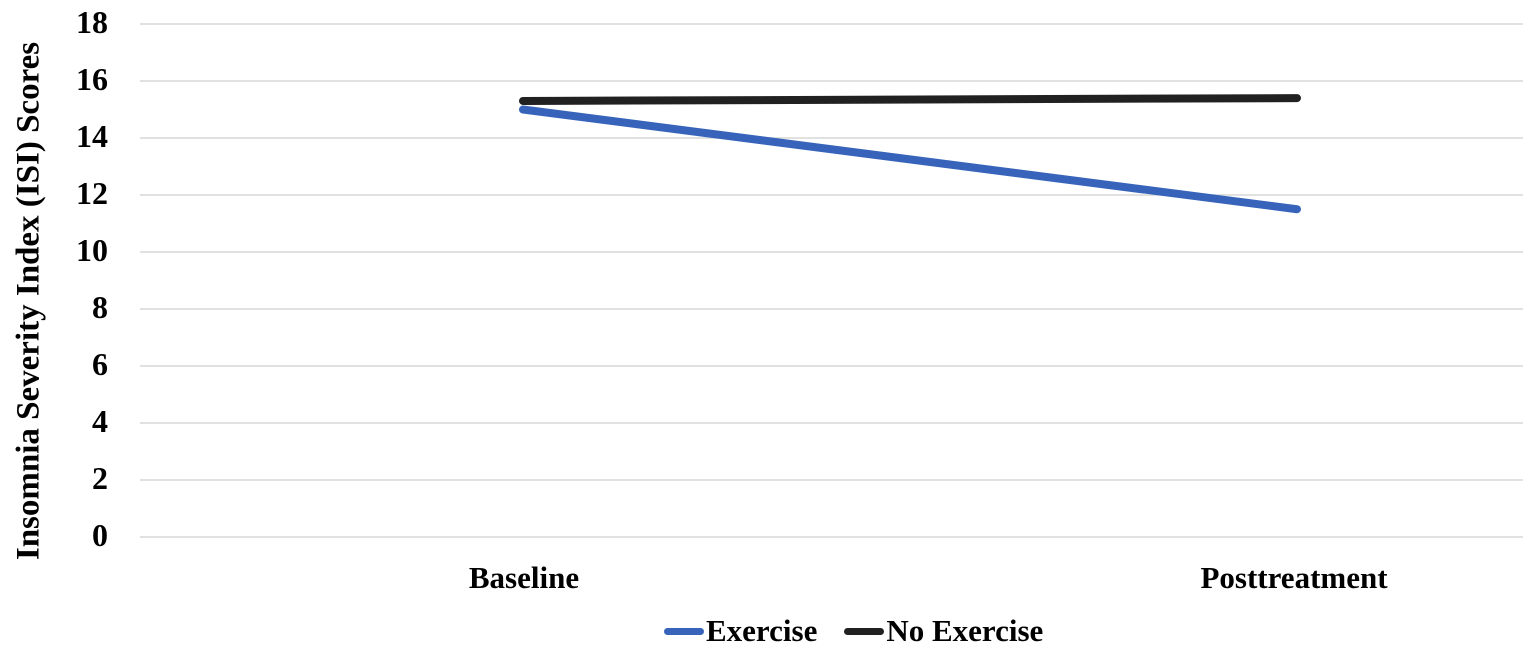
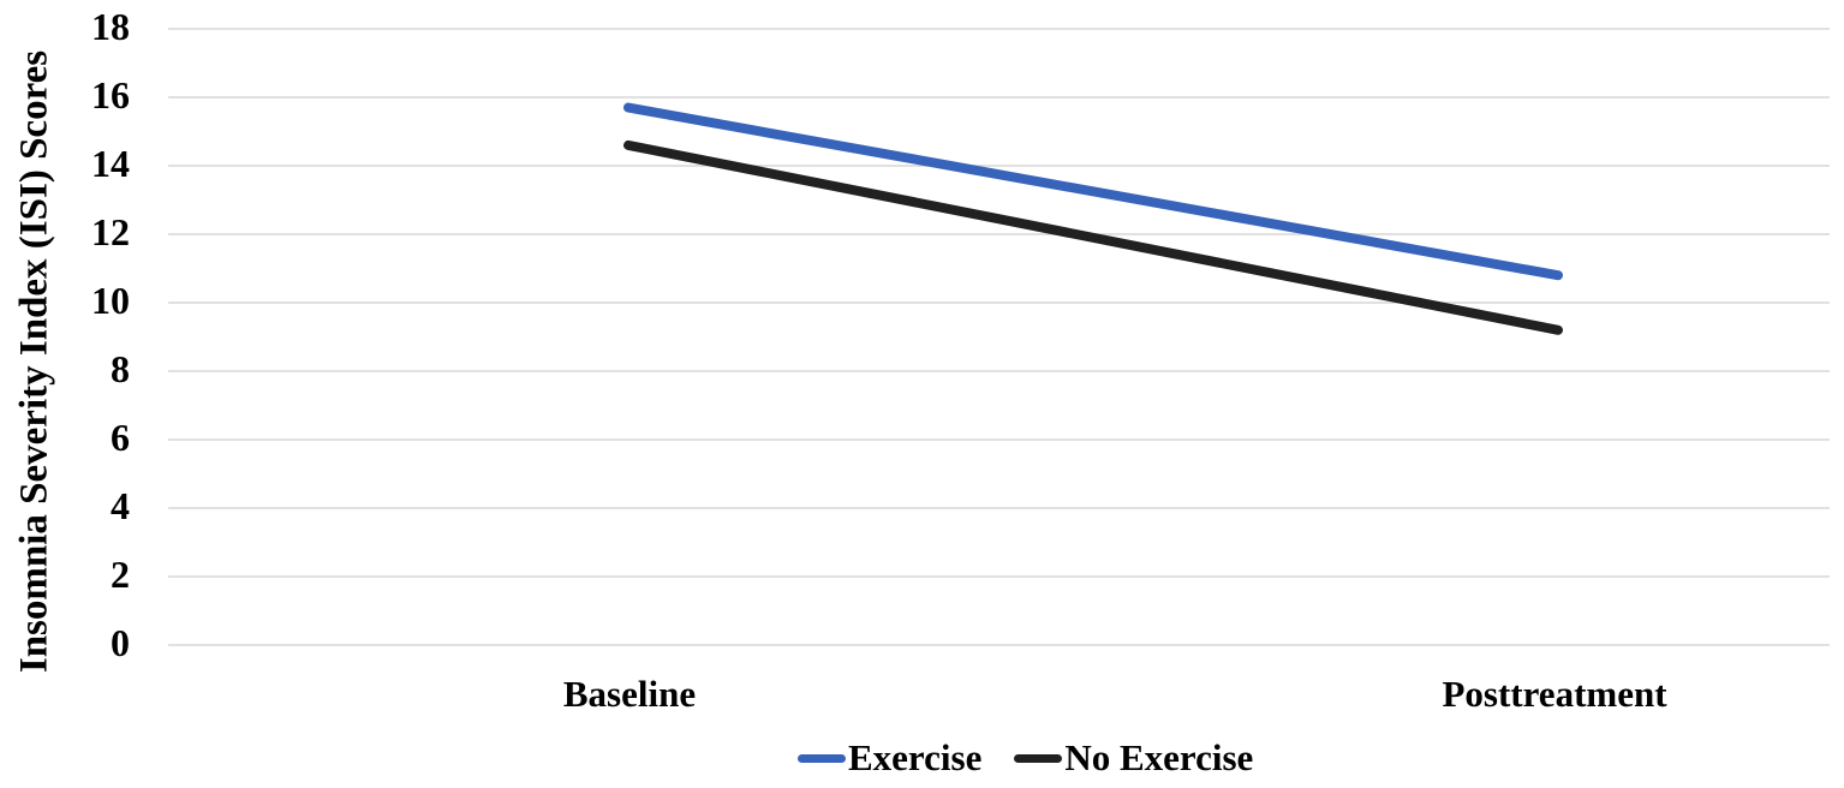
Exercise/Baseline: 15.0 -> 15.7
No Exercise/Baseline: 15.3 -> 14.6
Exercise/Posttreatment: 11.5 -> 10.8
No Exercise/Posttreatment: 15.4 -> 9.2
